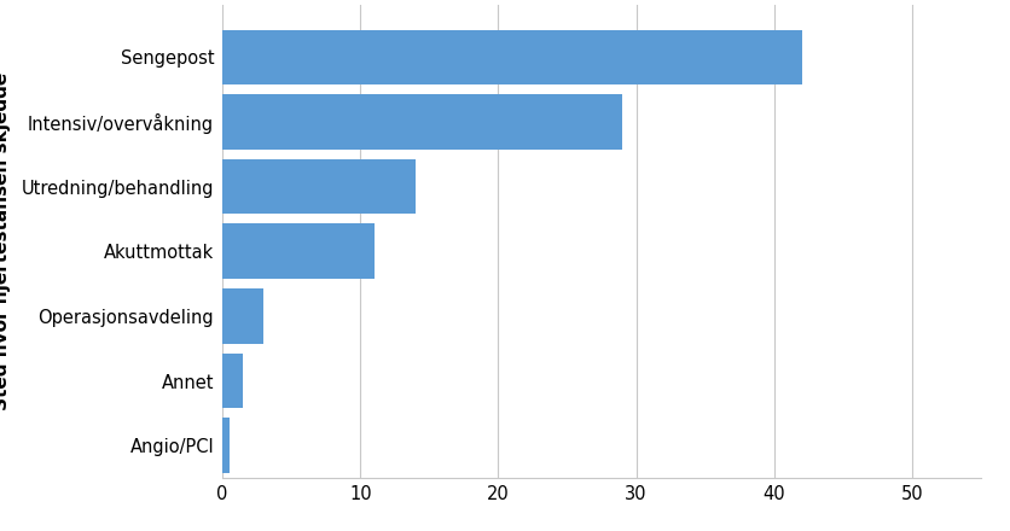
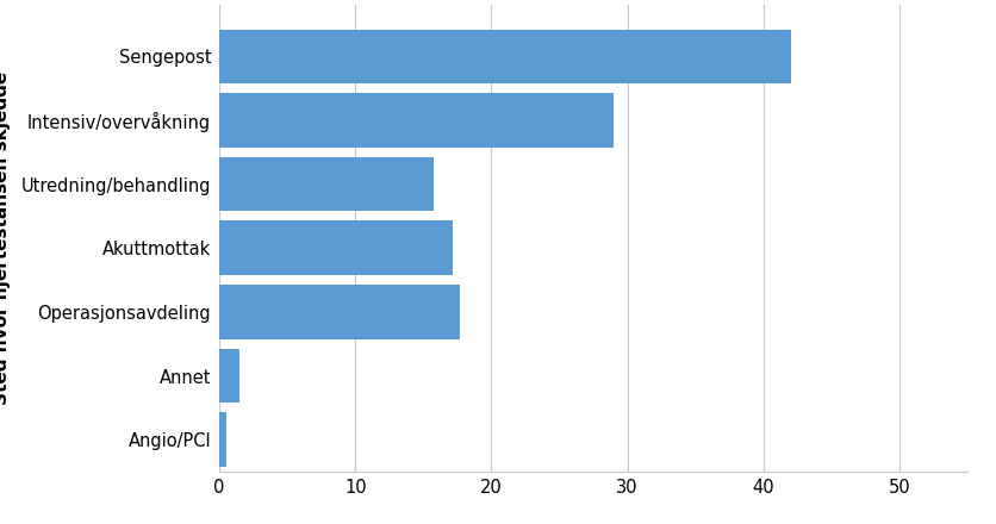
Utredning/behandling: 14.0 -> 15.8
Akuttmottak: 11.0 -> 17.2
Operasjonsavdeling: 3.0 -> 17.7
